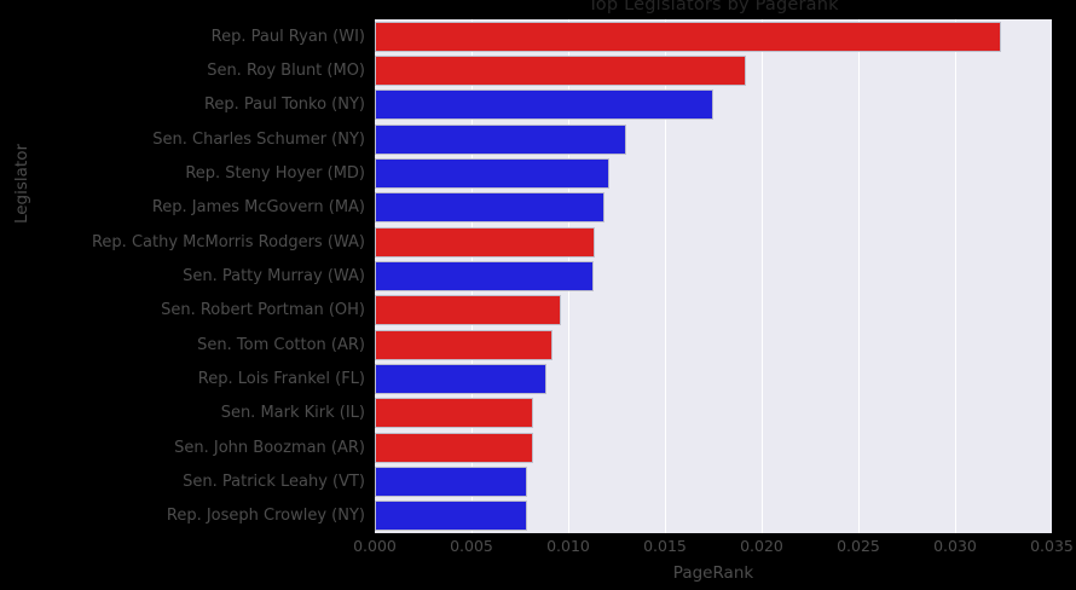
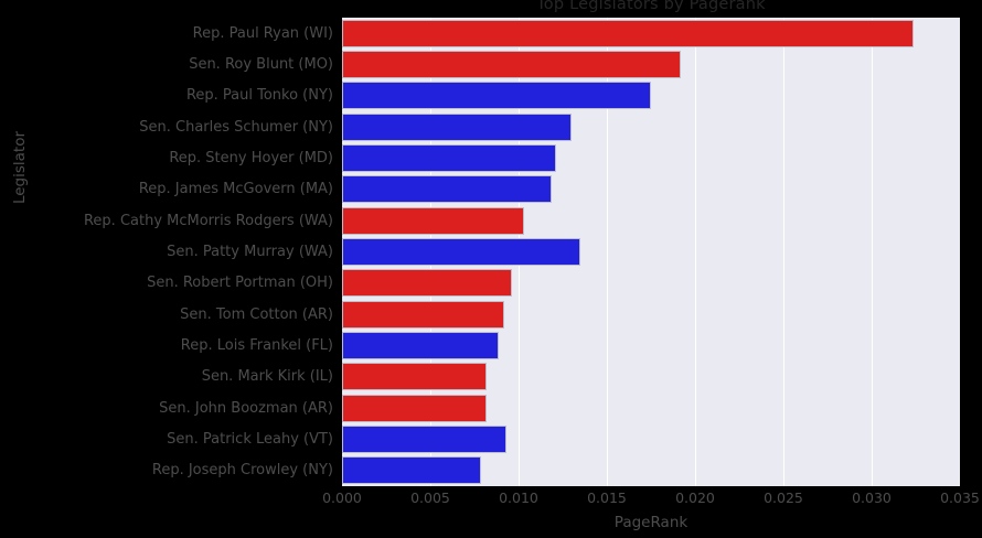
Rep. Cathy McMorris Rodgers (WA): 0.0114 -> 0.0103
Sen. Patty Murray (WA): 0.0113 -> 0.0135
Sen. Patrick Leahy (VT): 0.0079 -> 0.0093
